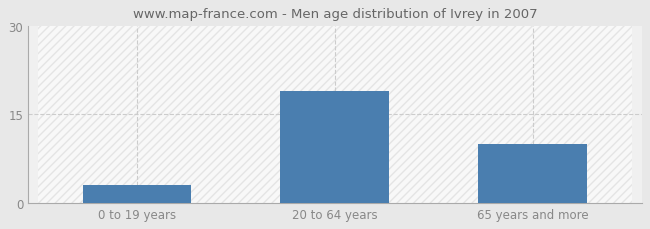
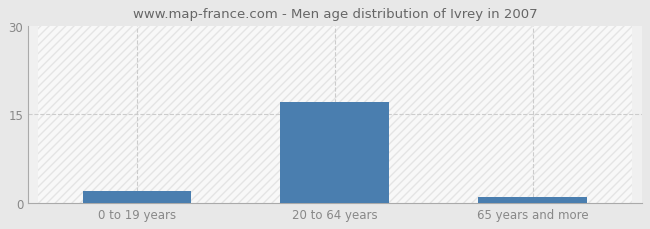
0 to 19 years: 3 -> 2
20 to 64 years: 19 -> 17
65 years and more: 10 -> 1
